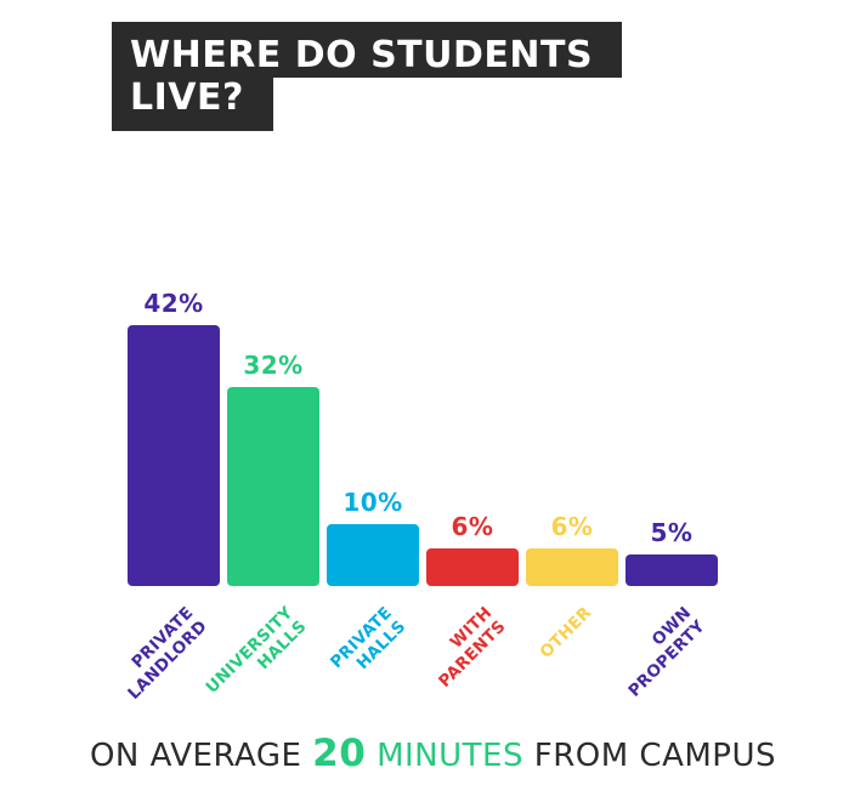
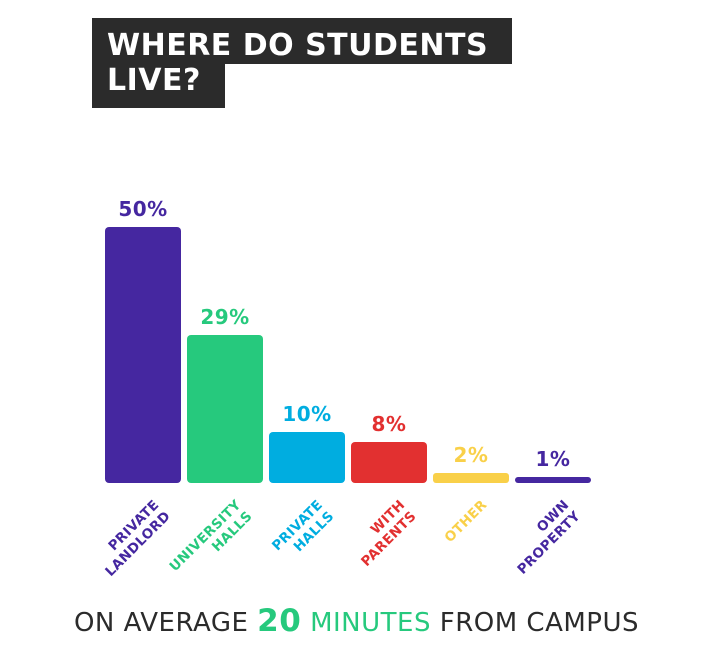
PRIVATE LANDLORD: 42% -> 50%
UNIVERSITY HALLS: 32% -> 29%
WITH PARENTS: 6% -> 8%
OTHER: 6% -> 2%
OWN PROPERTY: 5% -> 1%
